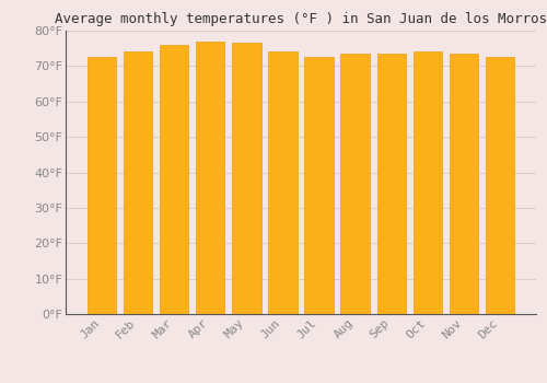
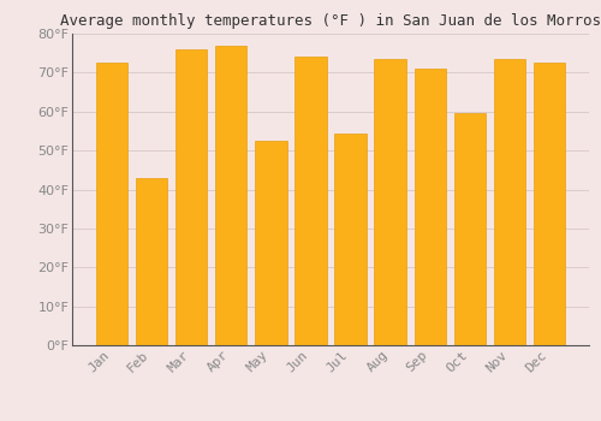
Feb: 74.0°F -> 43.0°F
May: 76.5°F -> 52.5°F
Jul: 72.5°F -> 54.5°F
Sep: 73.5°F -> 71.0°F
Oct: 74.0°F -> 59.5°F
